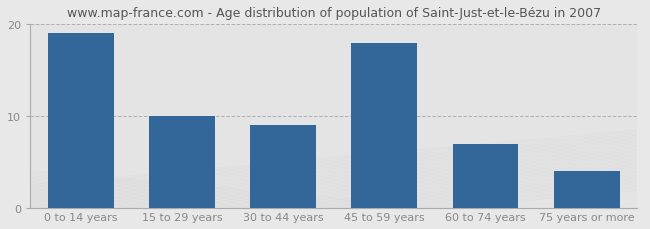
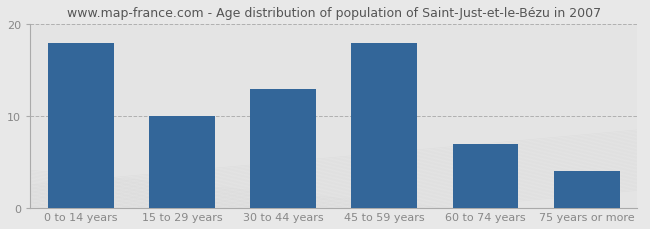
0 to 14 years: 19 -> 18
30 to 44 years: 9 -> 13
